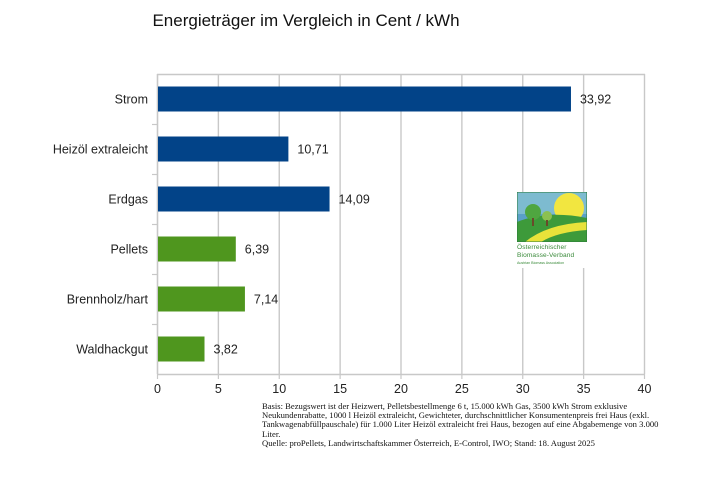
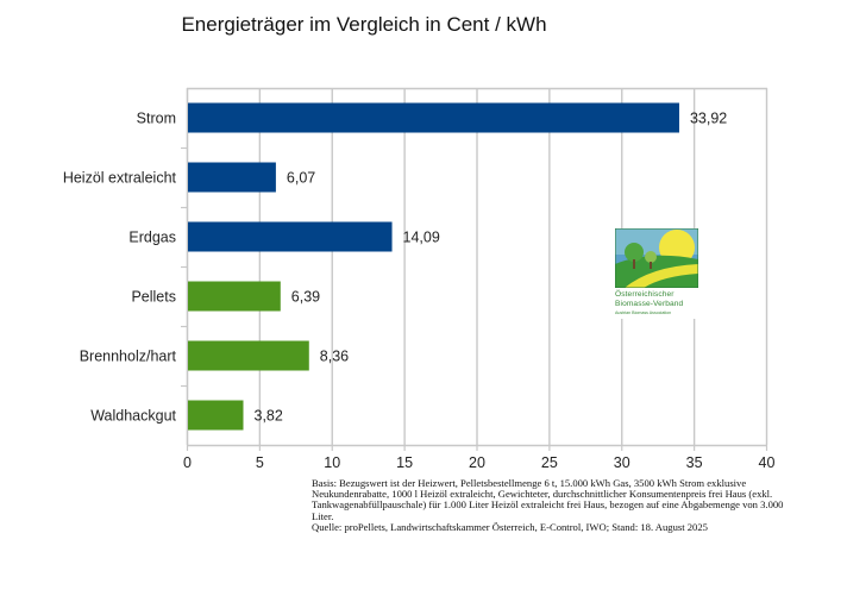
Heizöl extraleicht: 10,71 -> 6,07
Brennholz/hart: 7,14 -> 8,36
